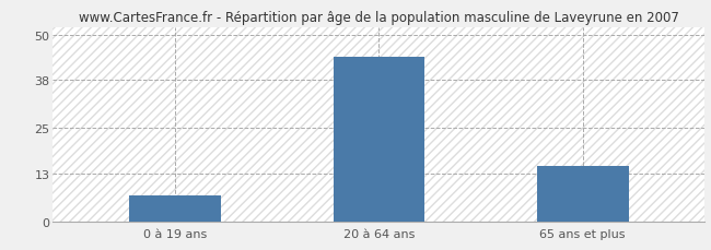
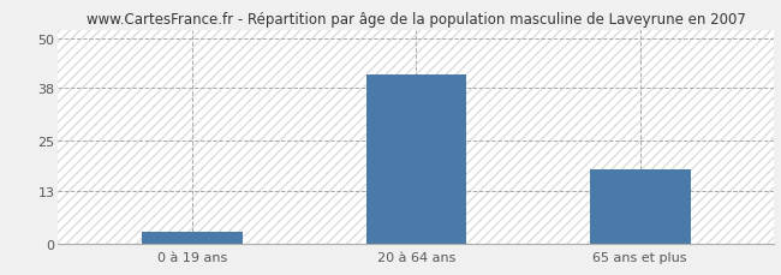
0 à 19 ans: 7 -> 3
20 à 64 ans: 44 -> 41
65 ans et plus: 15 -> 18
